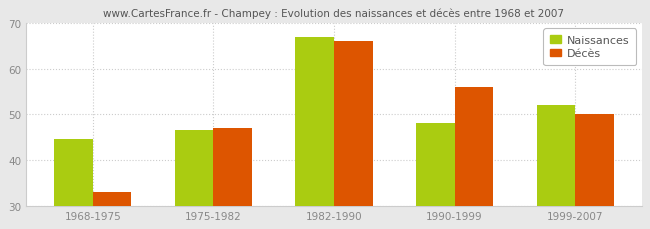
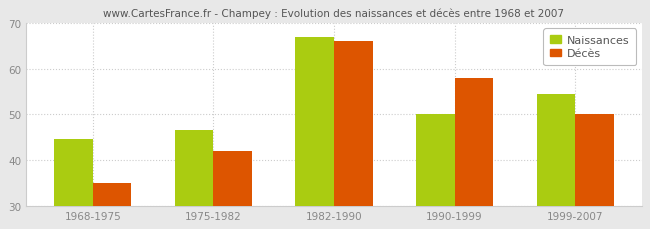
Décès/1968-1975: 33 -> 35
Décès/1975-1982: 47 -> 42
Naissances/1990-1999: 48.0 -> 50.0
Décès/1990-1999: 56 -> 58
Naissances/1999-2007: 52.0 -> 54.5
